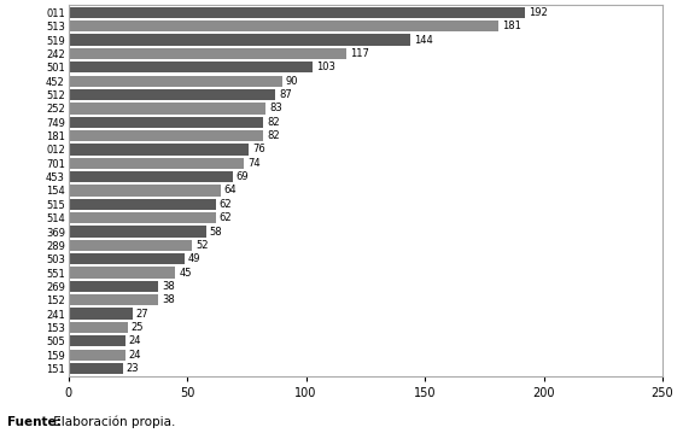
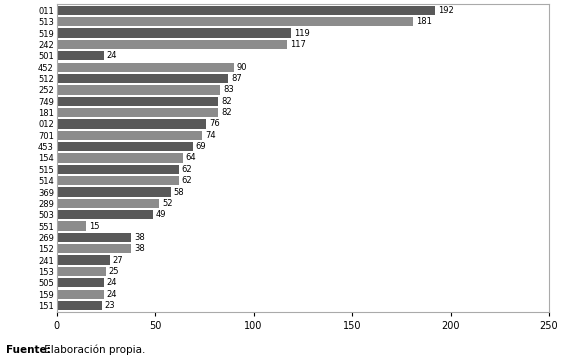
519: 144 -> 119
501: 103 -> 24
551: 45 -> 15
